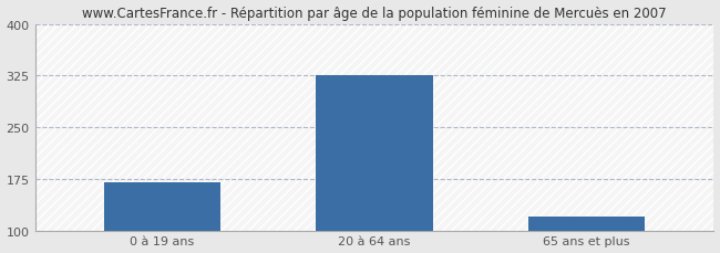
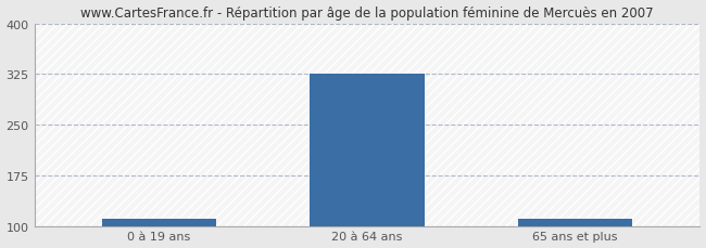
0 à 19 ans: 170 -> 110
65 ans et plus: 120 -> 110
